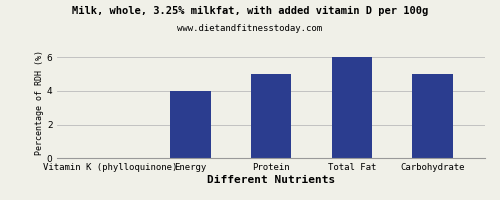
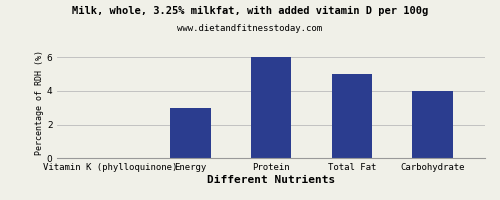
Energy: 4 -> 3
Protein: 5 -> 6
Total Fat: 6 -> 5
Carbohydrate: 5 -> 4
